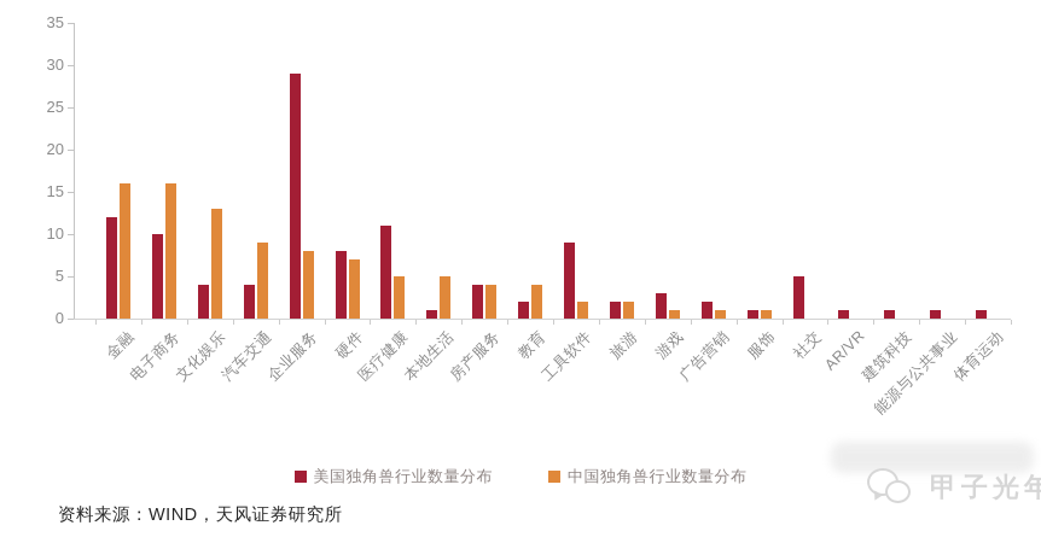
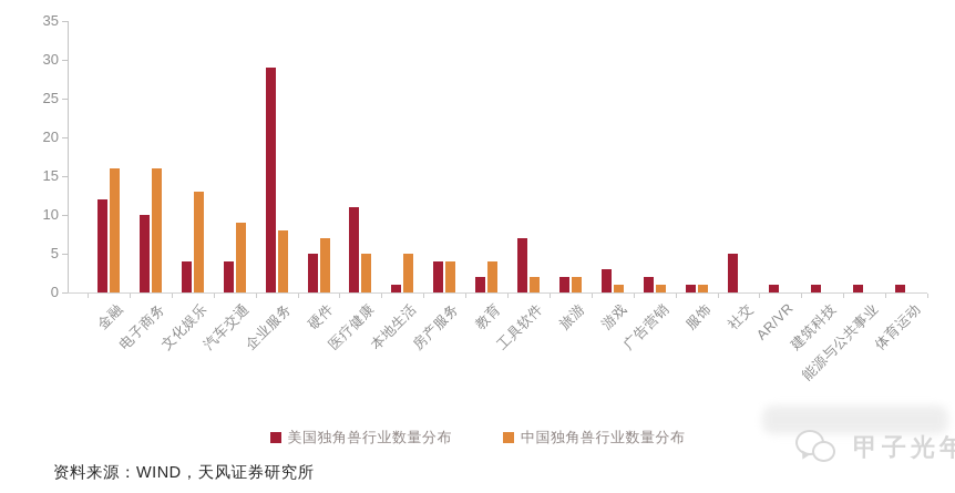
美国独角兽行业数量分布/硬件: 8 -> 5
美国独角兽行业数量分布/工具软件: 9 -> 7
